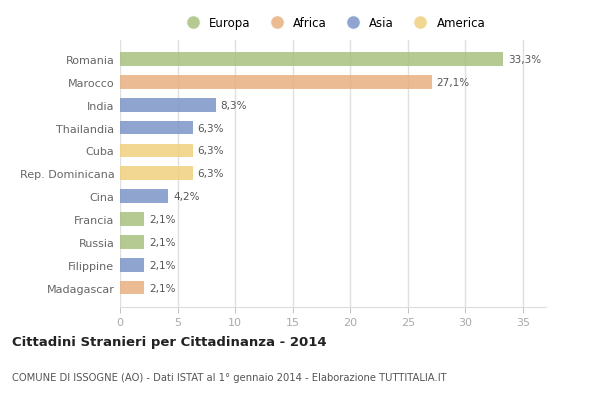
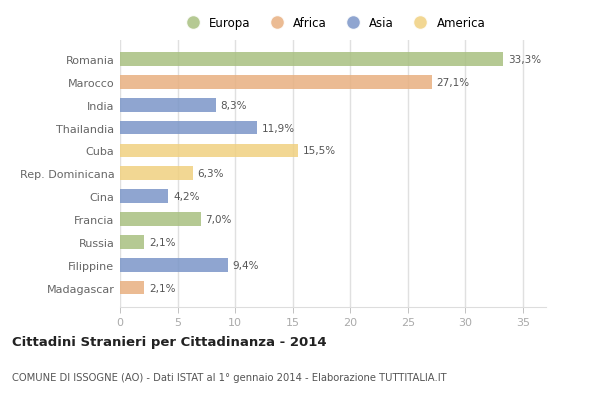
Thailandia: 6,3% -> 11,9%
Cuba: 6,3% -> 15,5%
Francia: 2,1% -> 7,0%
Filippine: 2,1% -> 9,4%
